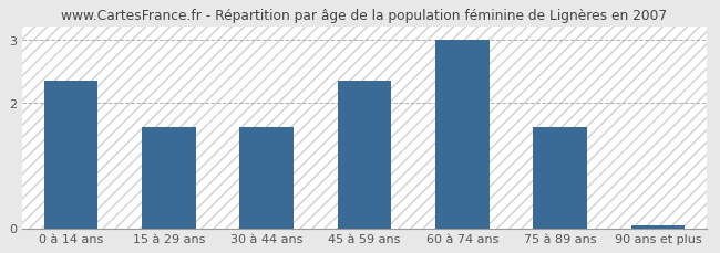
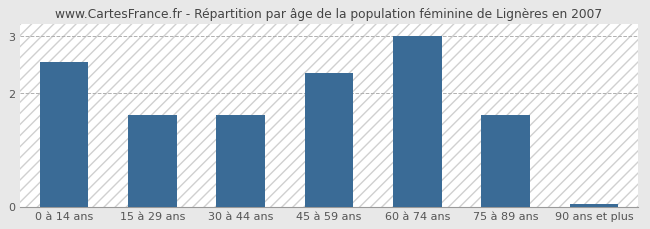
0 à 14 ans: 2.35 -> 2.54
